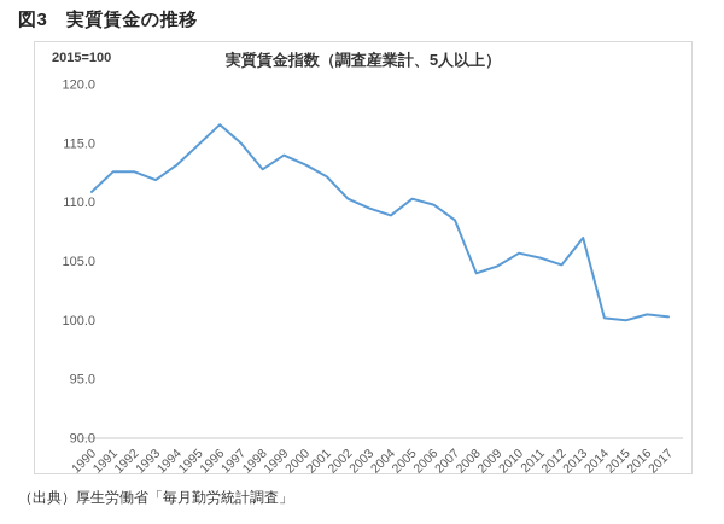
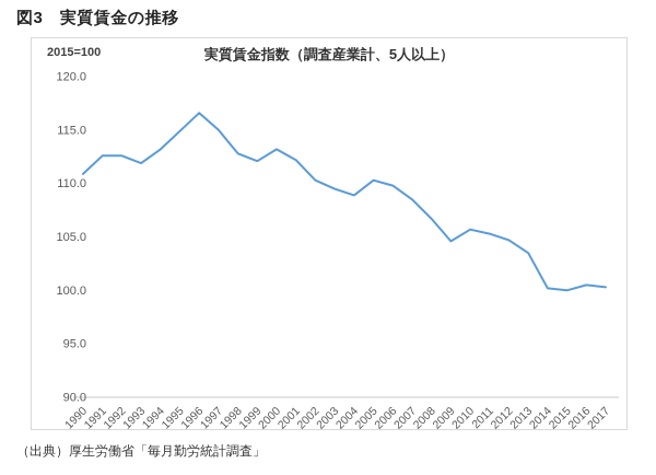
1999: 114 -> 112
2008: 104 -> 107
2013: 107 -> 104
